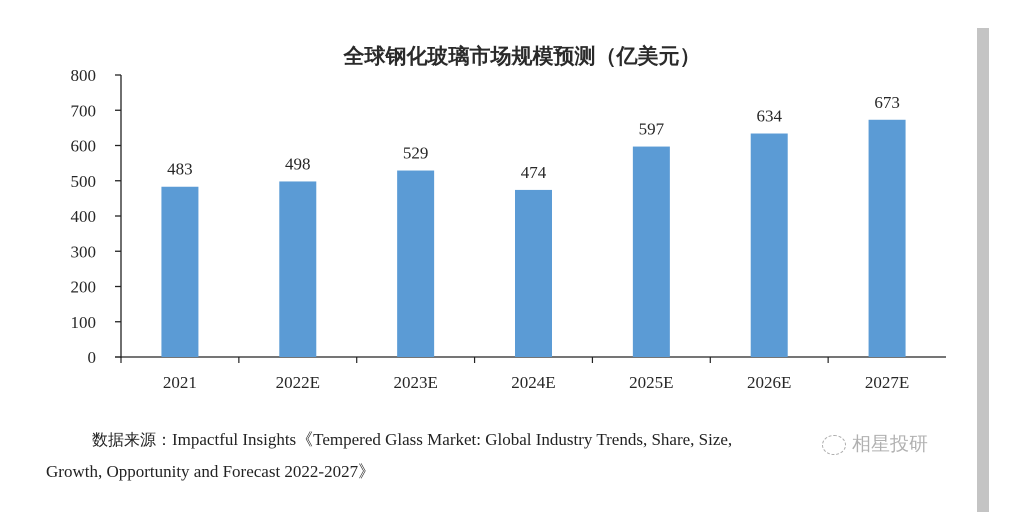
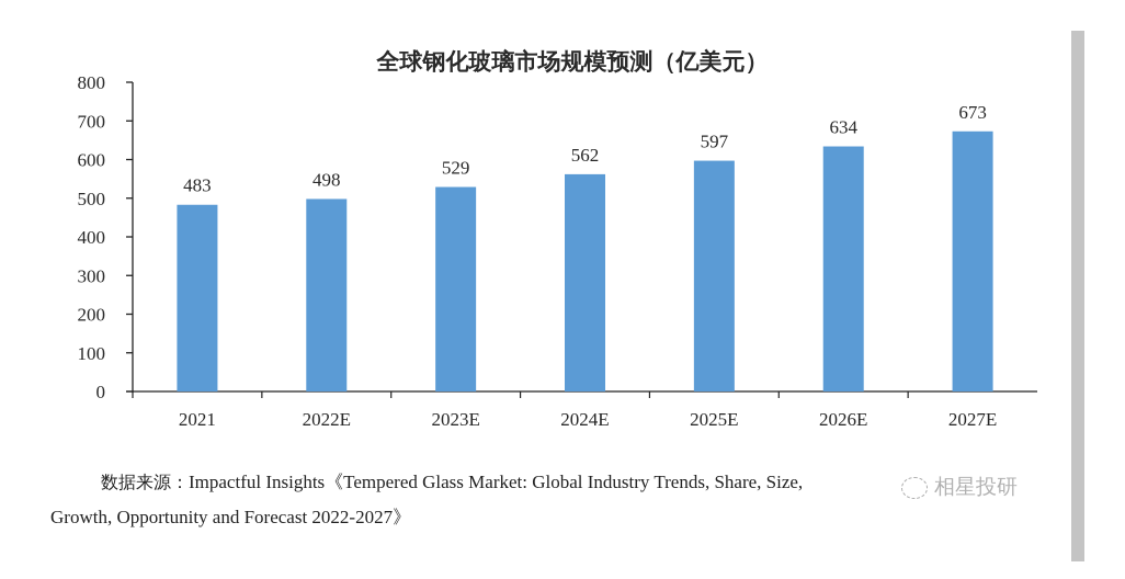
2024E: 474 -> 562
